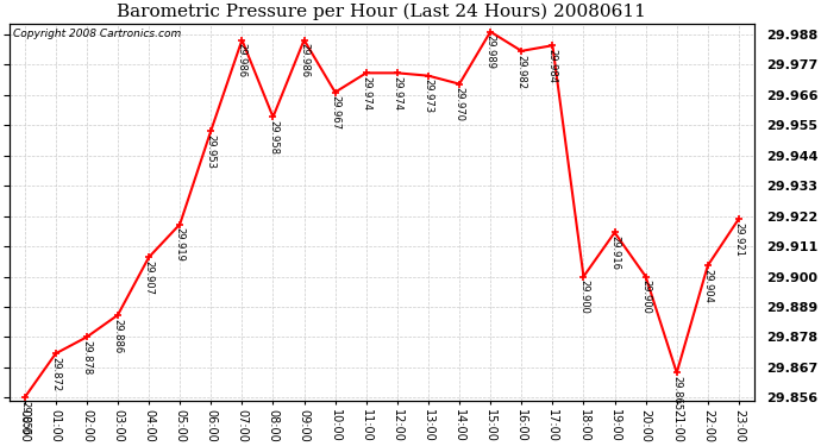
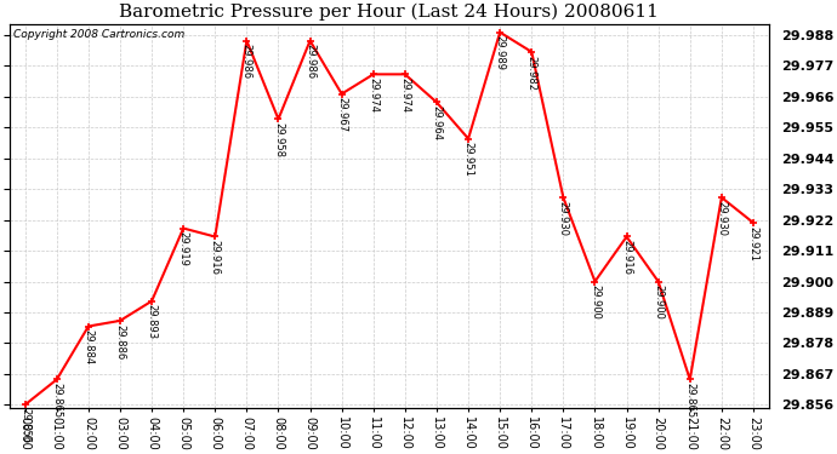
01:00: 29.872 -> 29.865
02:00: 29.878 -> 29.884
04:00: 29.907 -> 29.893
06:00: 29.953 -> 29.916
13:00: 29.973 -> 29.964
14:00: 29.970 -> 29.951
17:00: 29.984 -> 29.930
22:00: 29.904 -> 29.930
